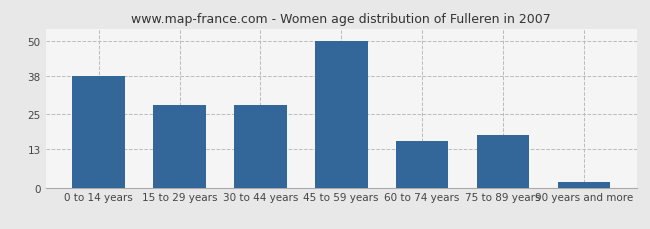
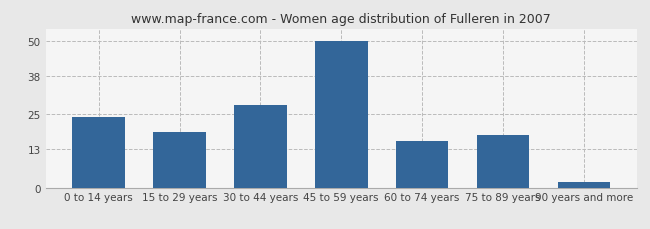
0 to 14 years: 38 -> 24
15 to 29 years: 28 -> 19
